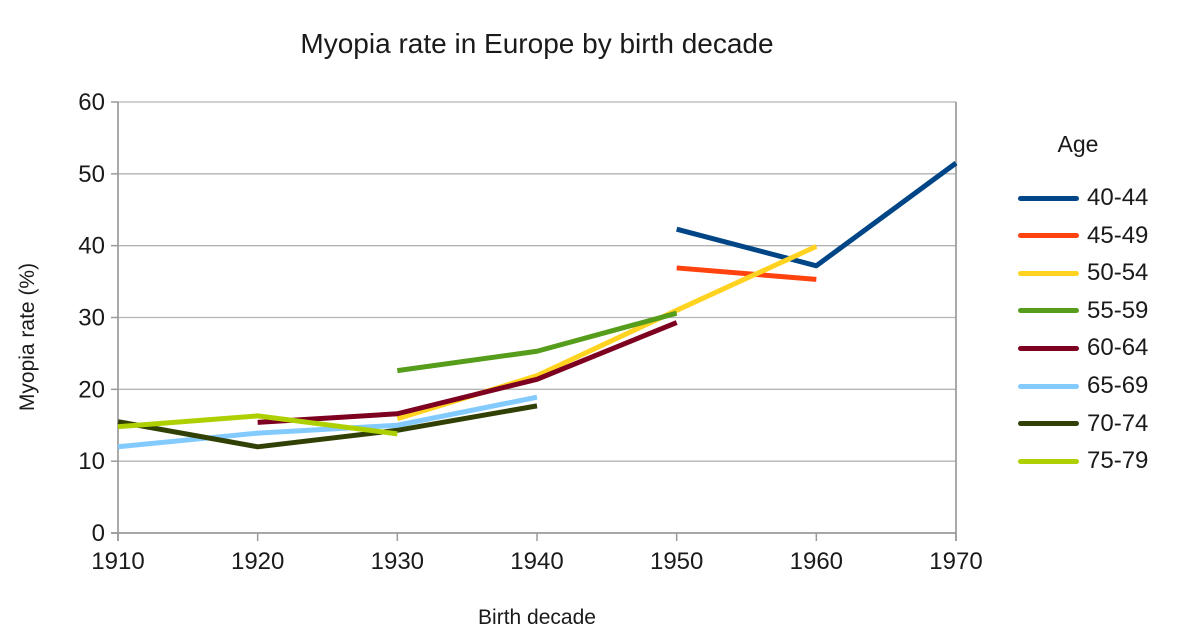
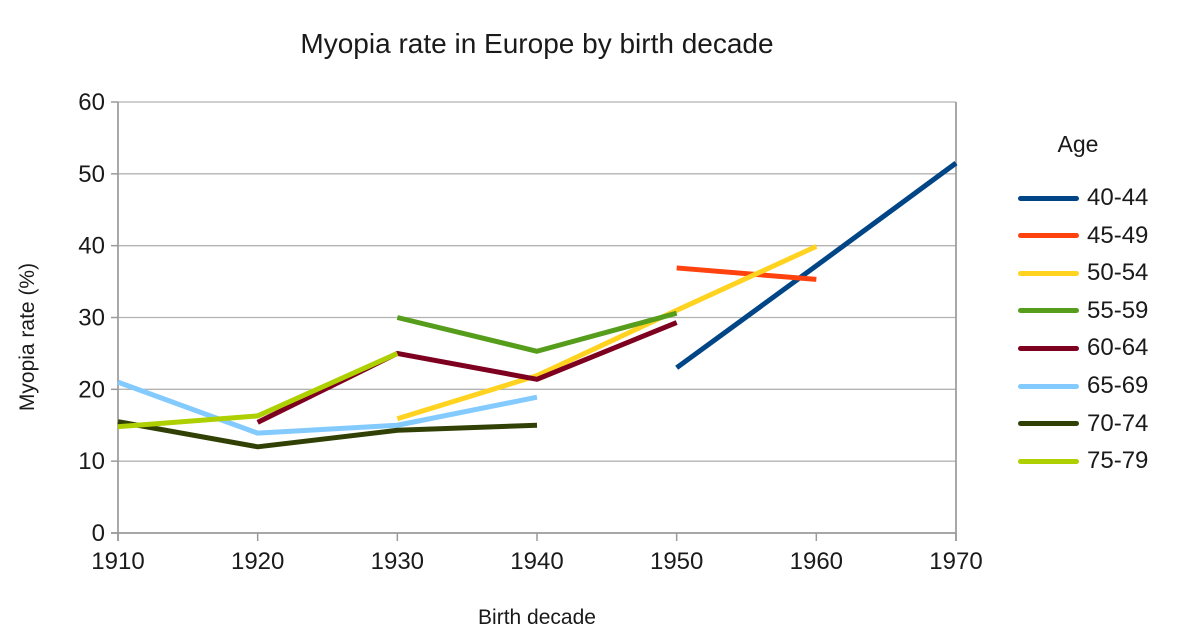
65-69/1910: 12 -> 21
55-59/1930: 23 -> 30
60-64/1930: 17 -> 25
75-79/1930: 14 -> 25
70-74/1940: 18 -> 15
40-44/1950: 42 -> 23
